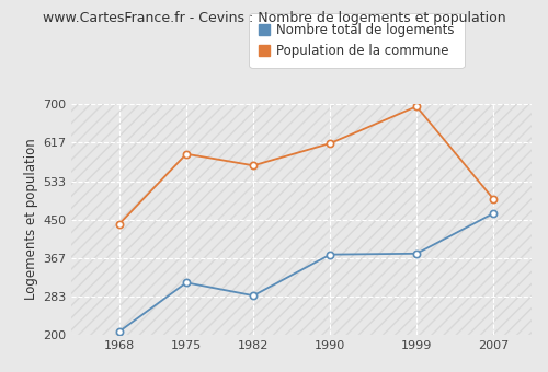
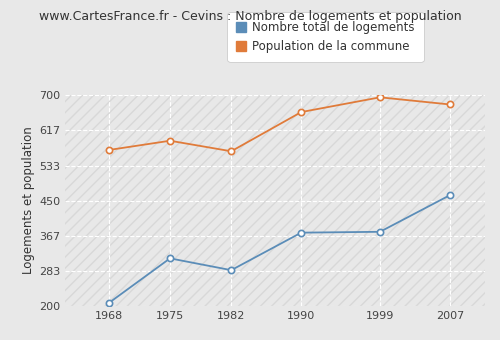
Population de la commune/1968: 440 -> 570
Population de la commune/1990: 615 -> 660
Population de la commune/2007: 495 -> 678
